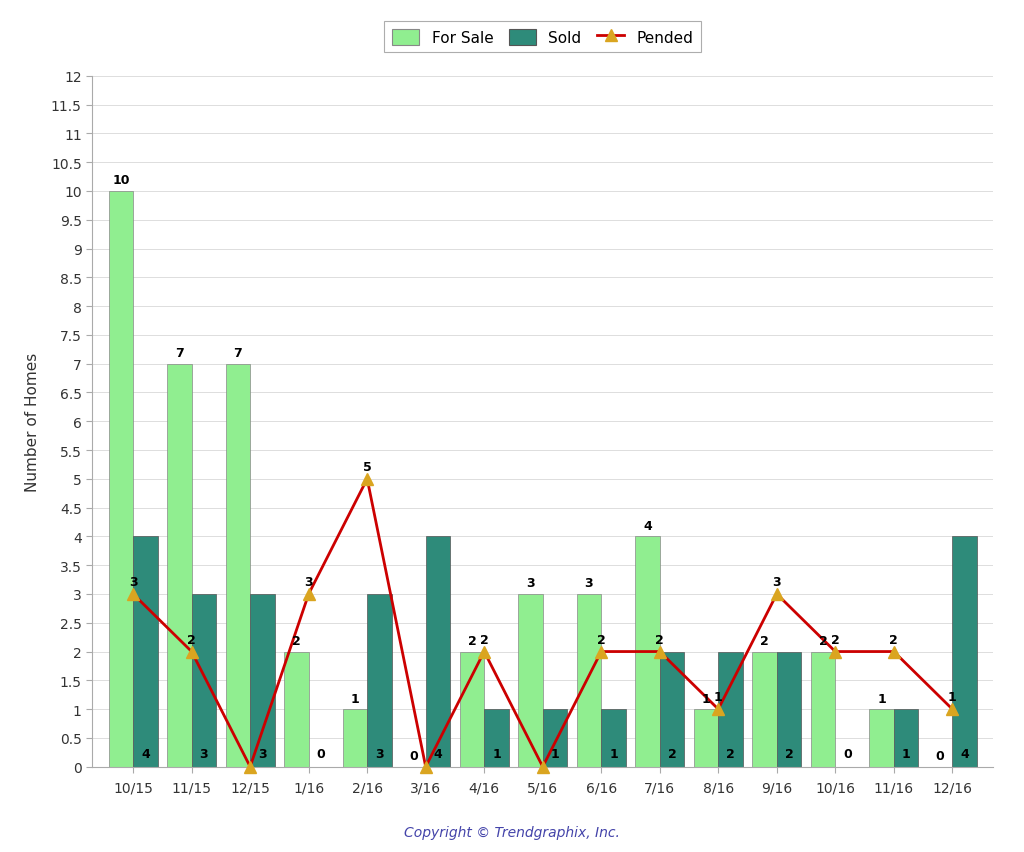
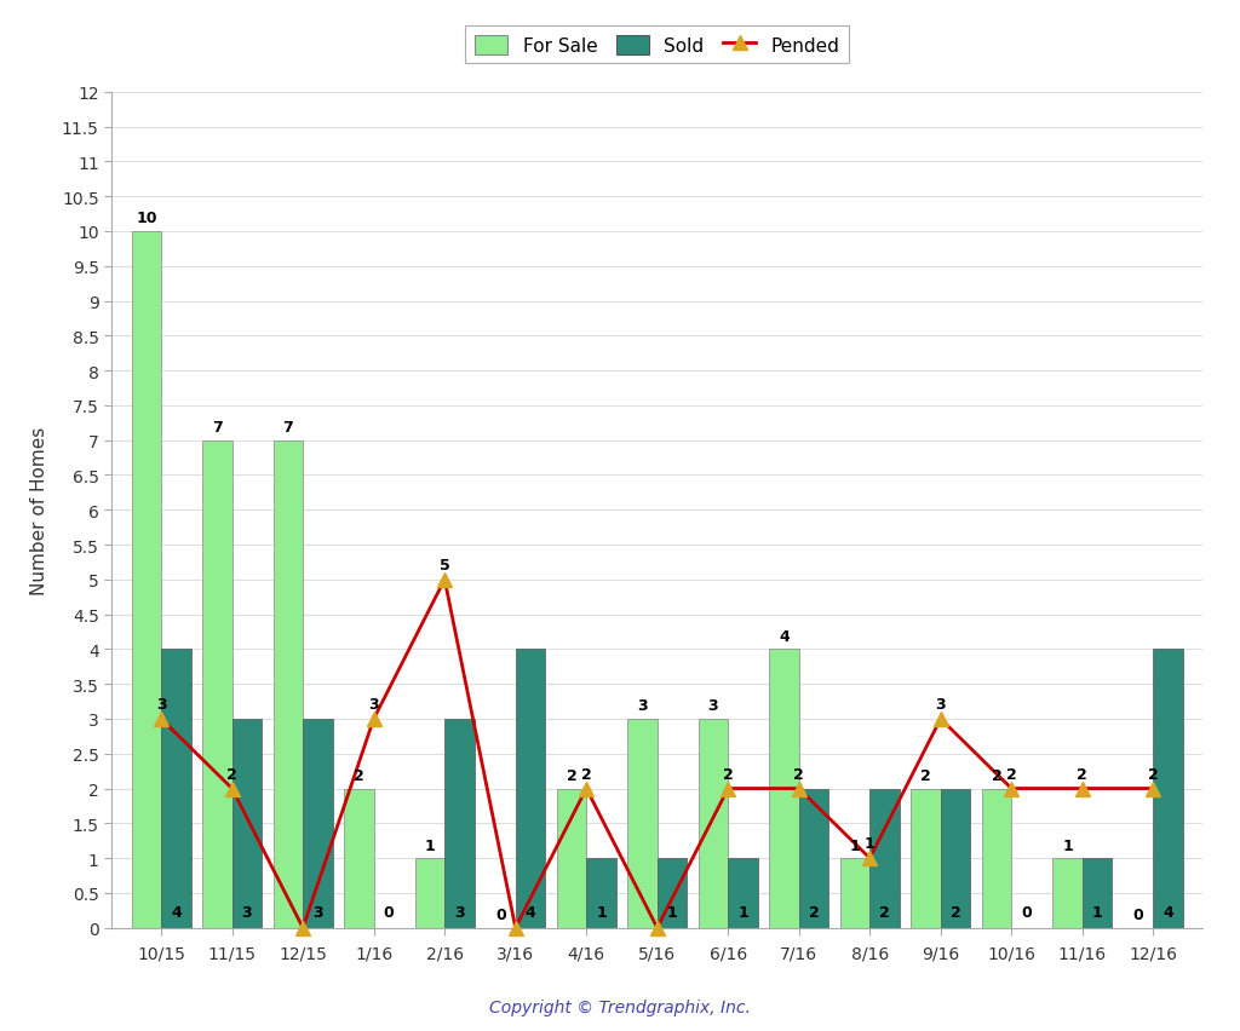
Pended/12/16: 1 -> 2
